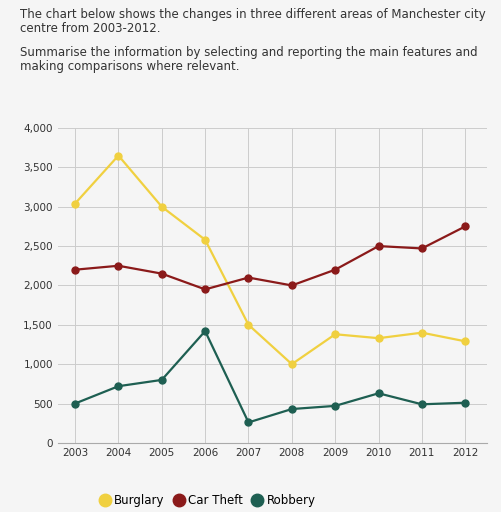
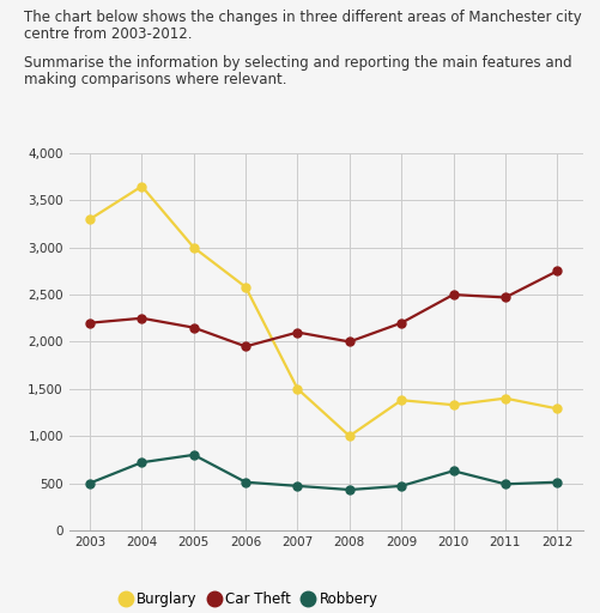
Burglary/2003: 3,040 -> 3,300
Robbery/2006: 1,420 -> 510
Robbery/2007: 260 -> 470
